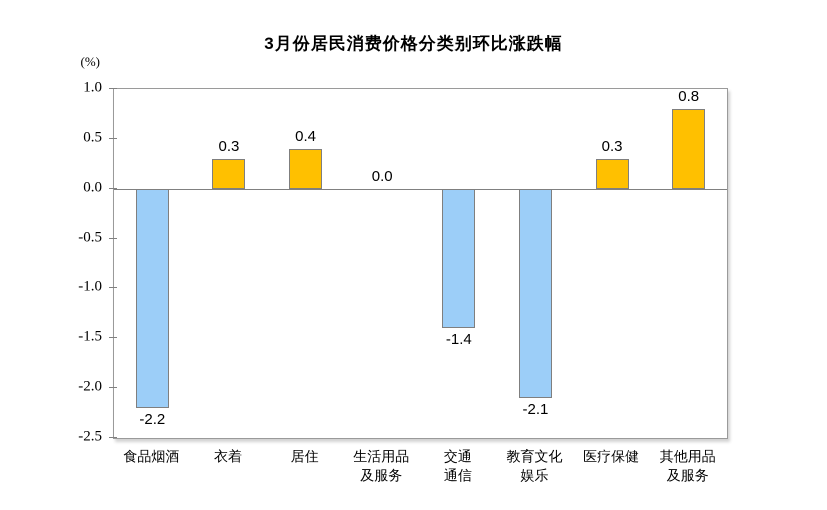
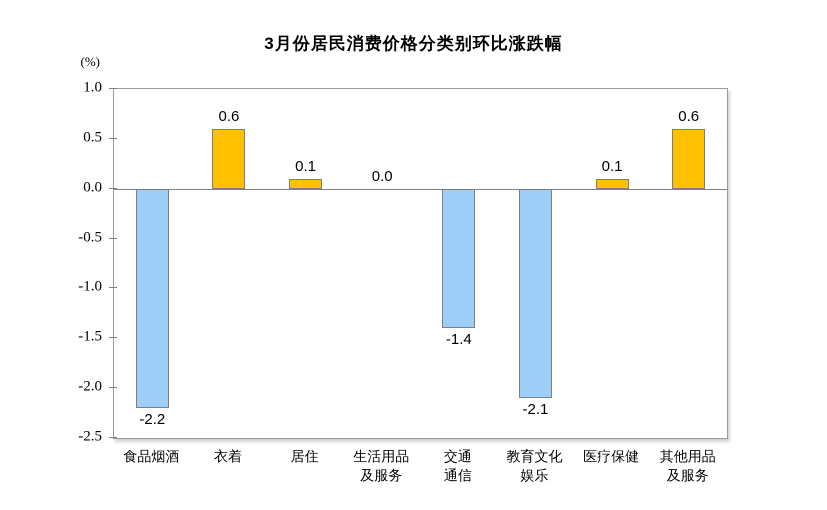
衣着: 0.3 -> 0.6
居住: 0.4 -> 0.1
医疗保健: 0.3 -> 0.1
其他用品及服务: 0.8 -> 0.6
